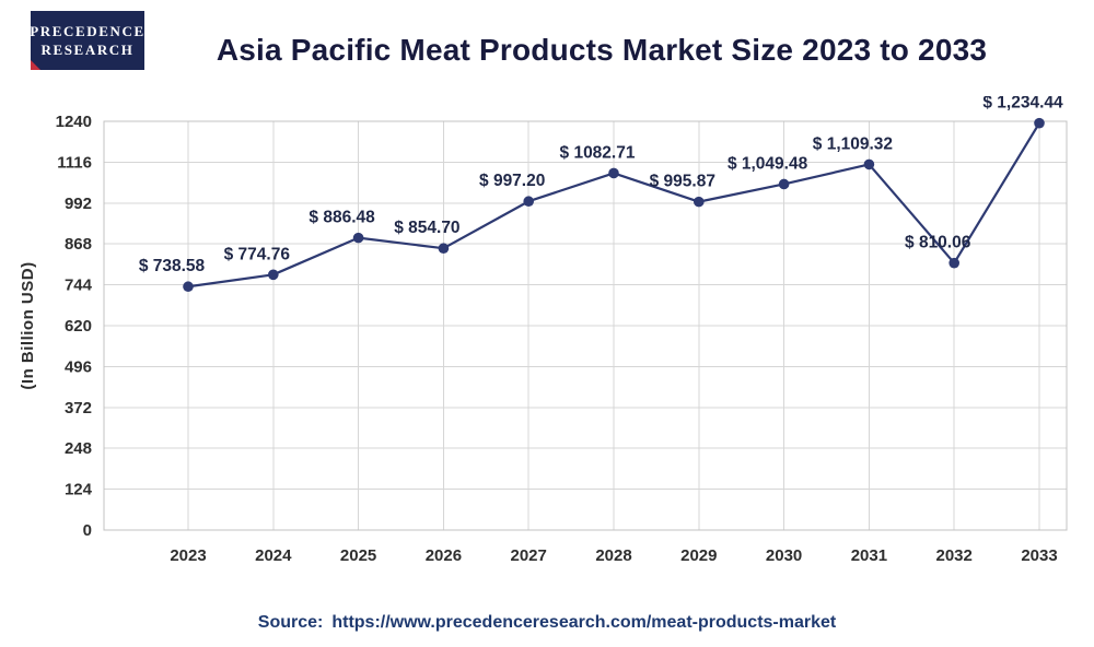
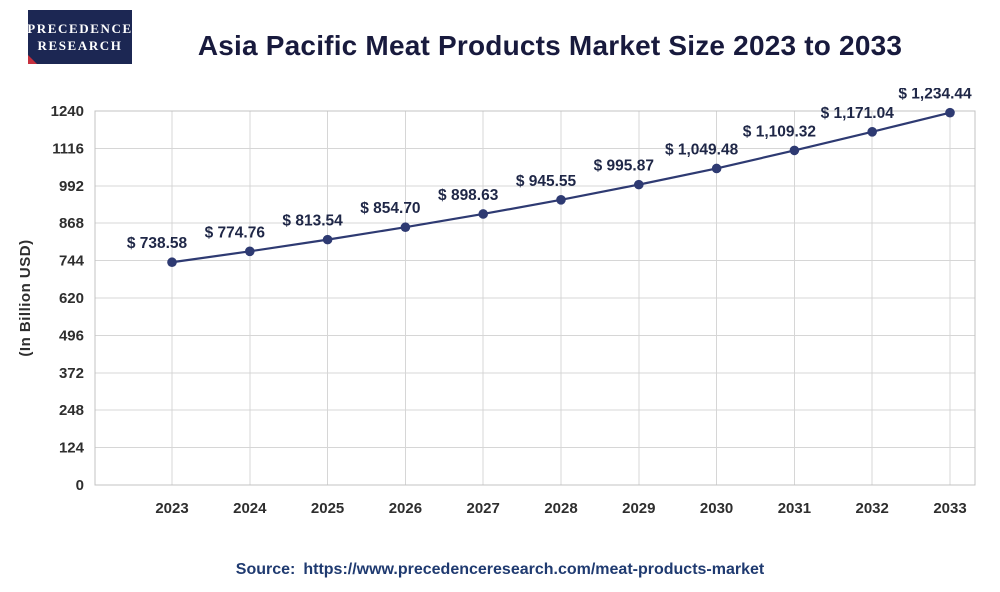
2025: 886.48 -> 813.54
2027: 997.20 -> 898.63
2028: 1082.71 -> 945.55
2032: 810.06 -> 1,171.04
